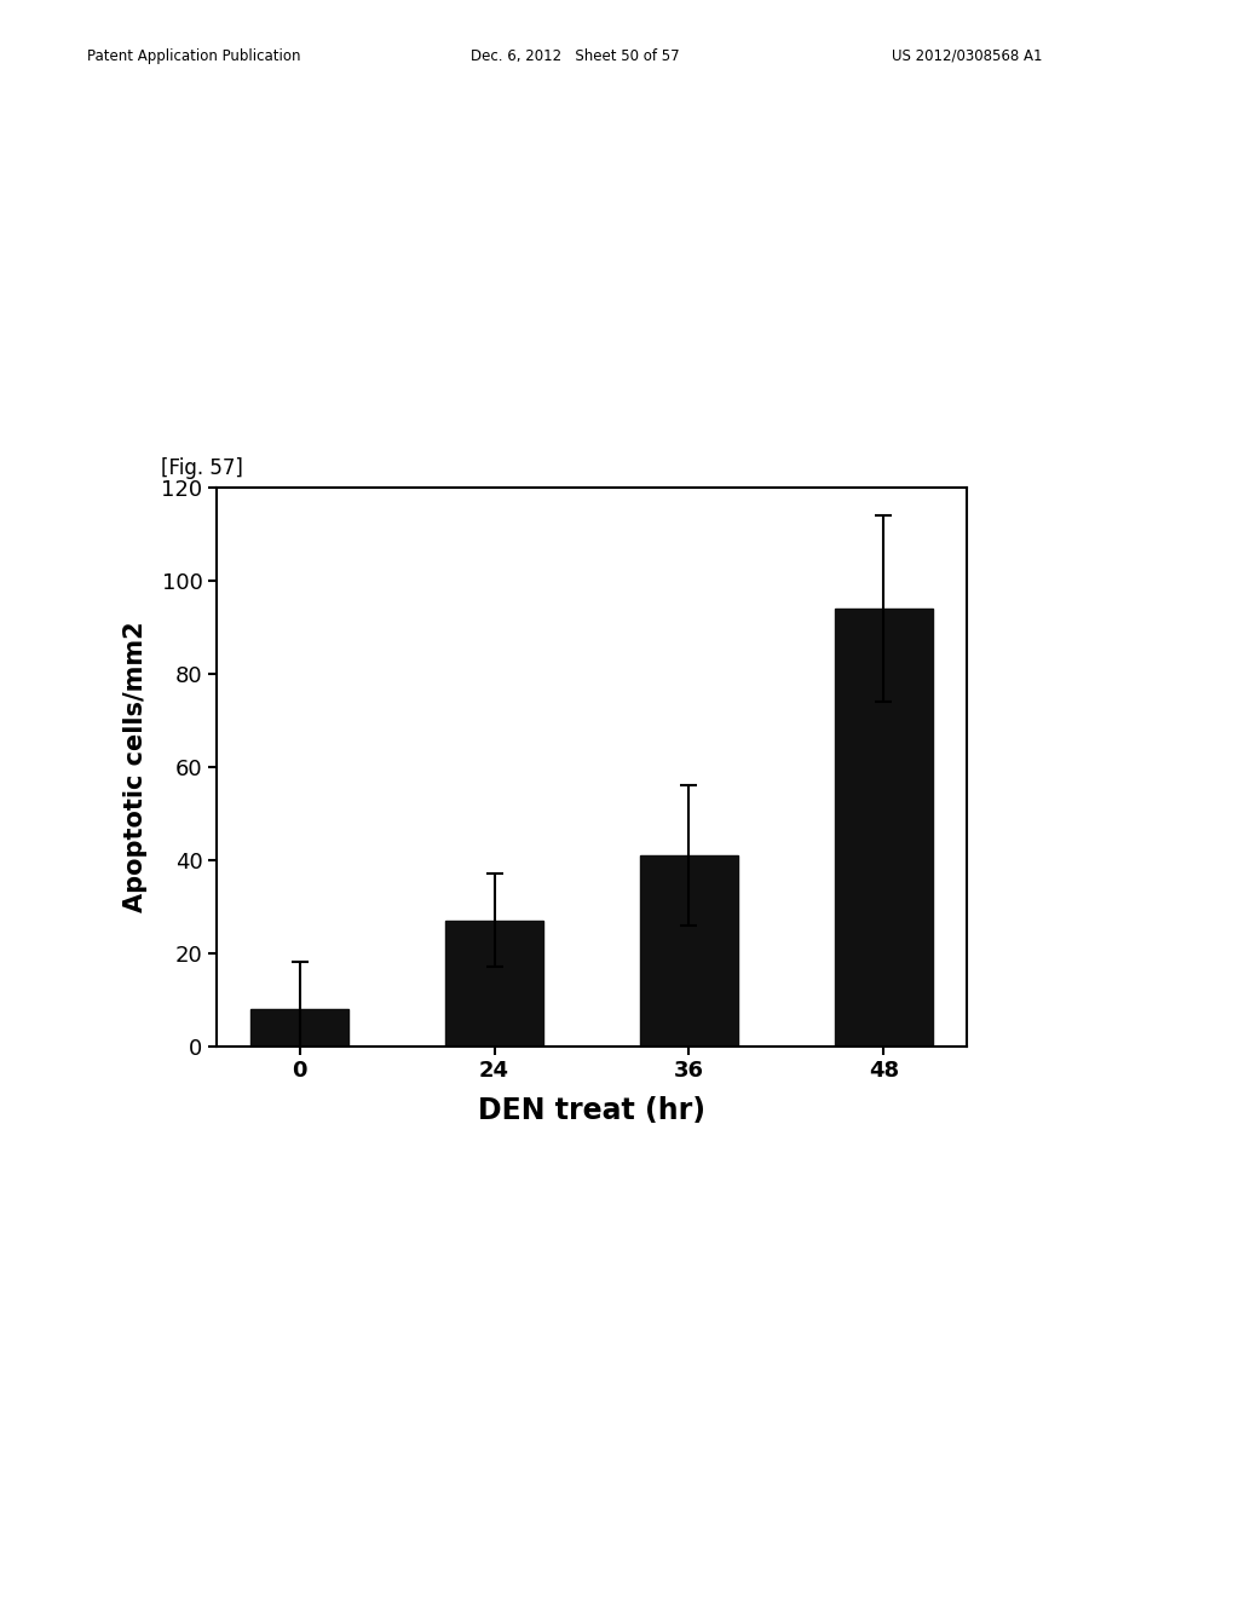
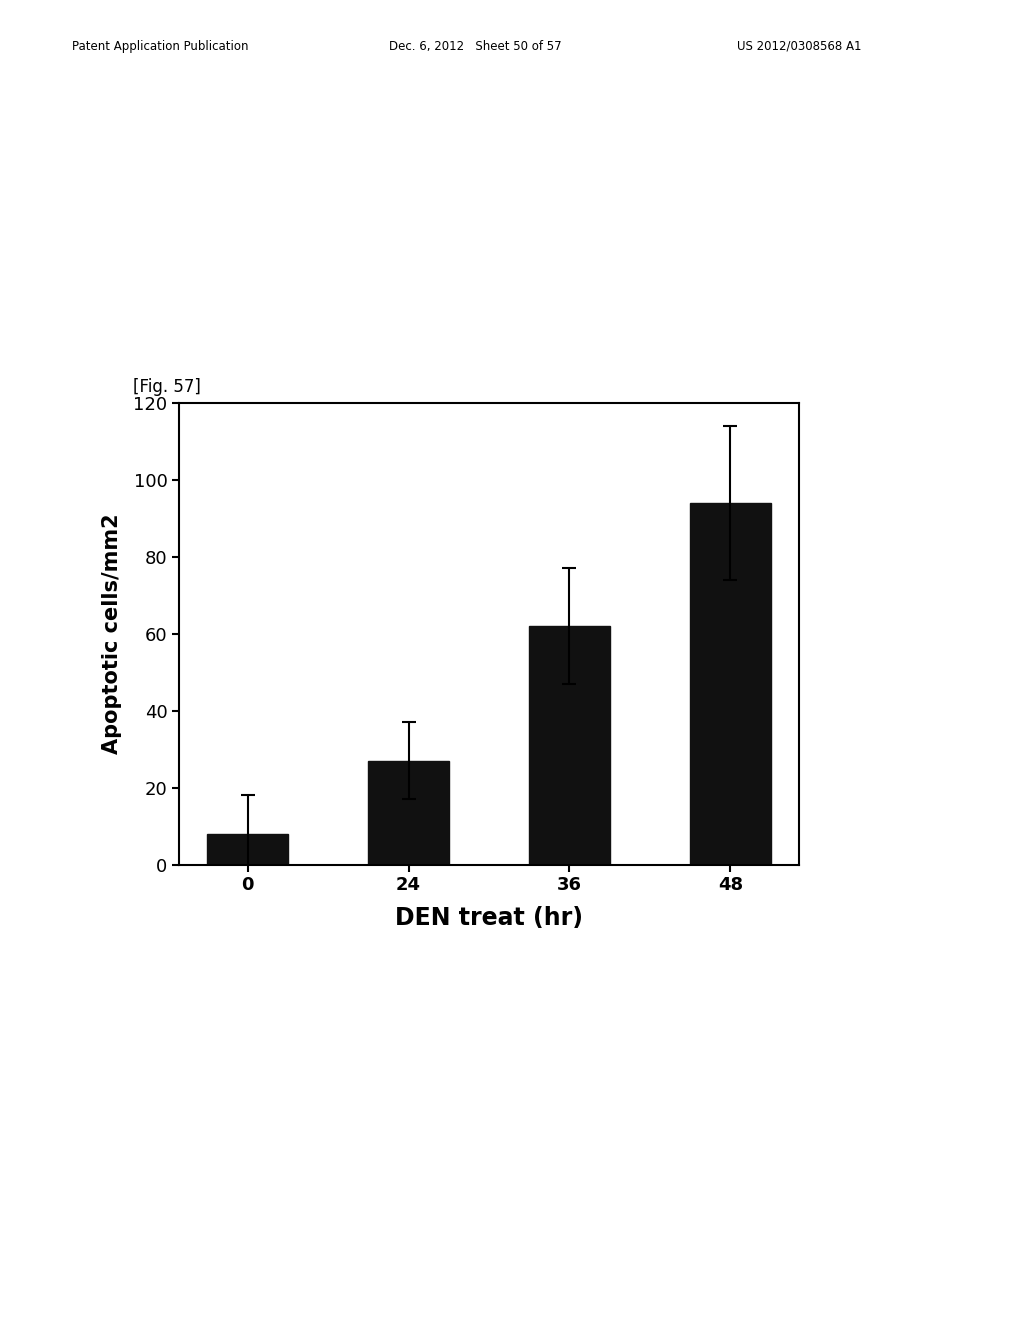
36: 41 -> 62
